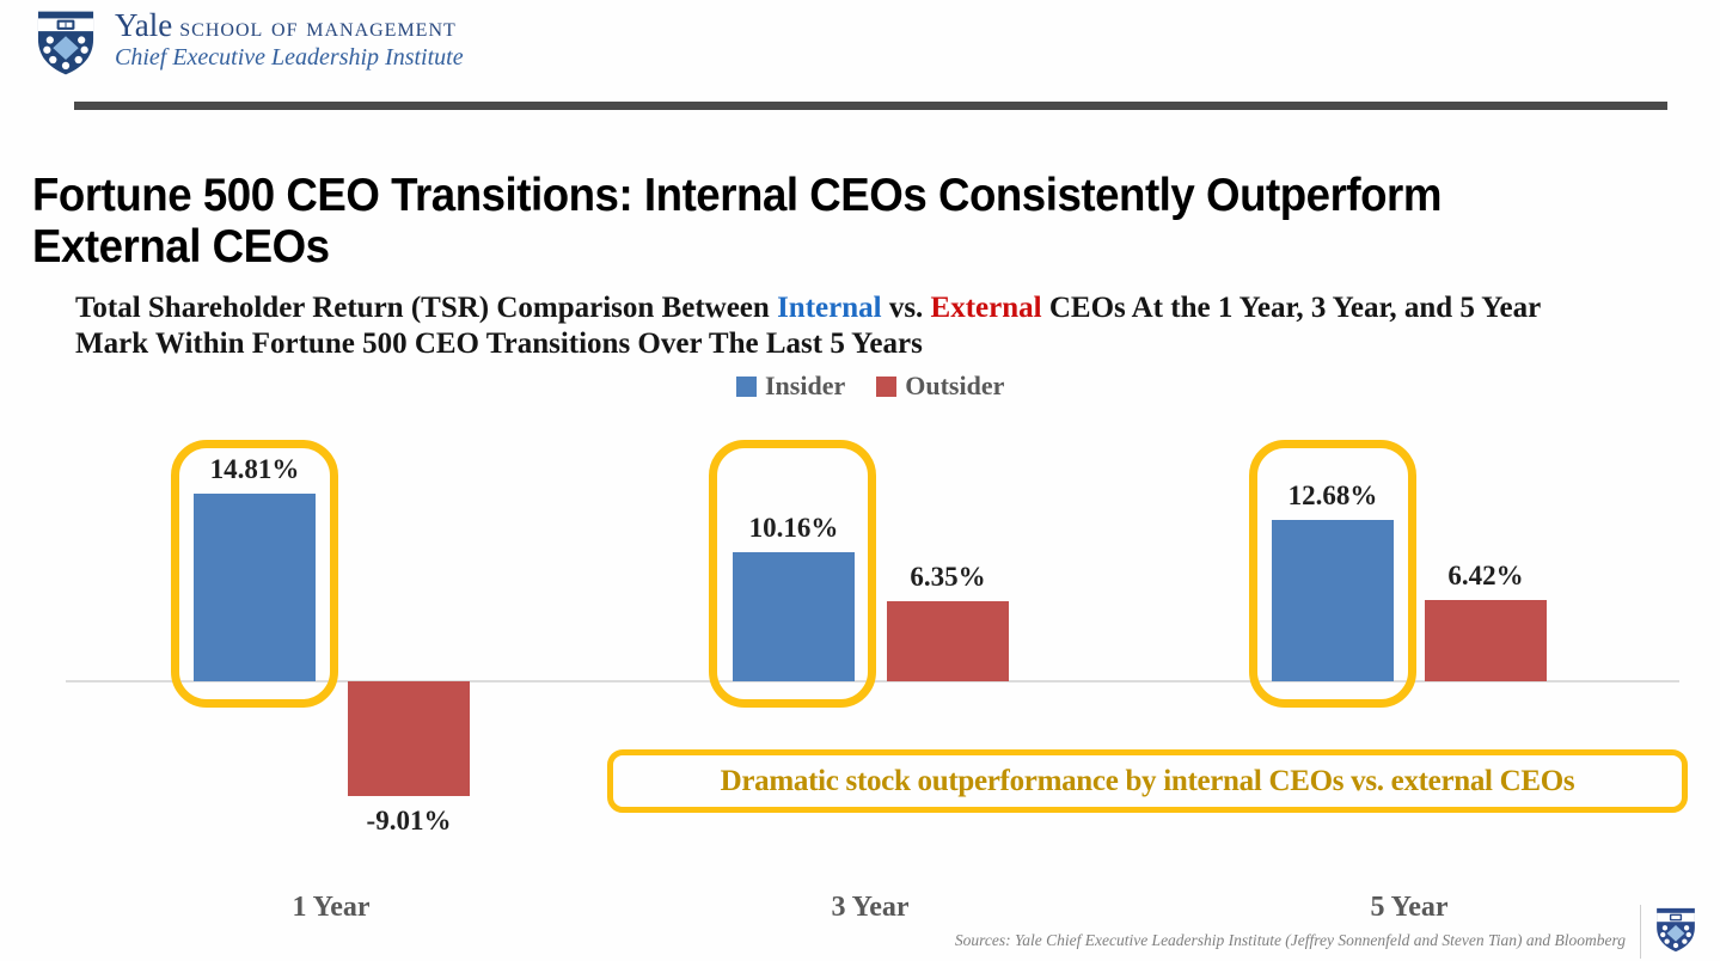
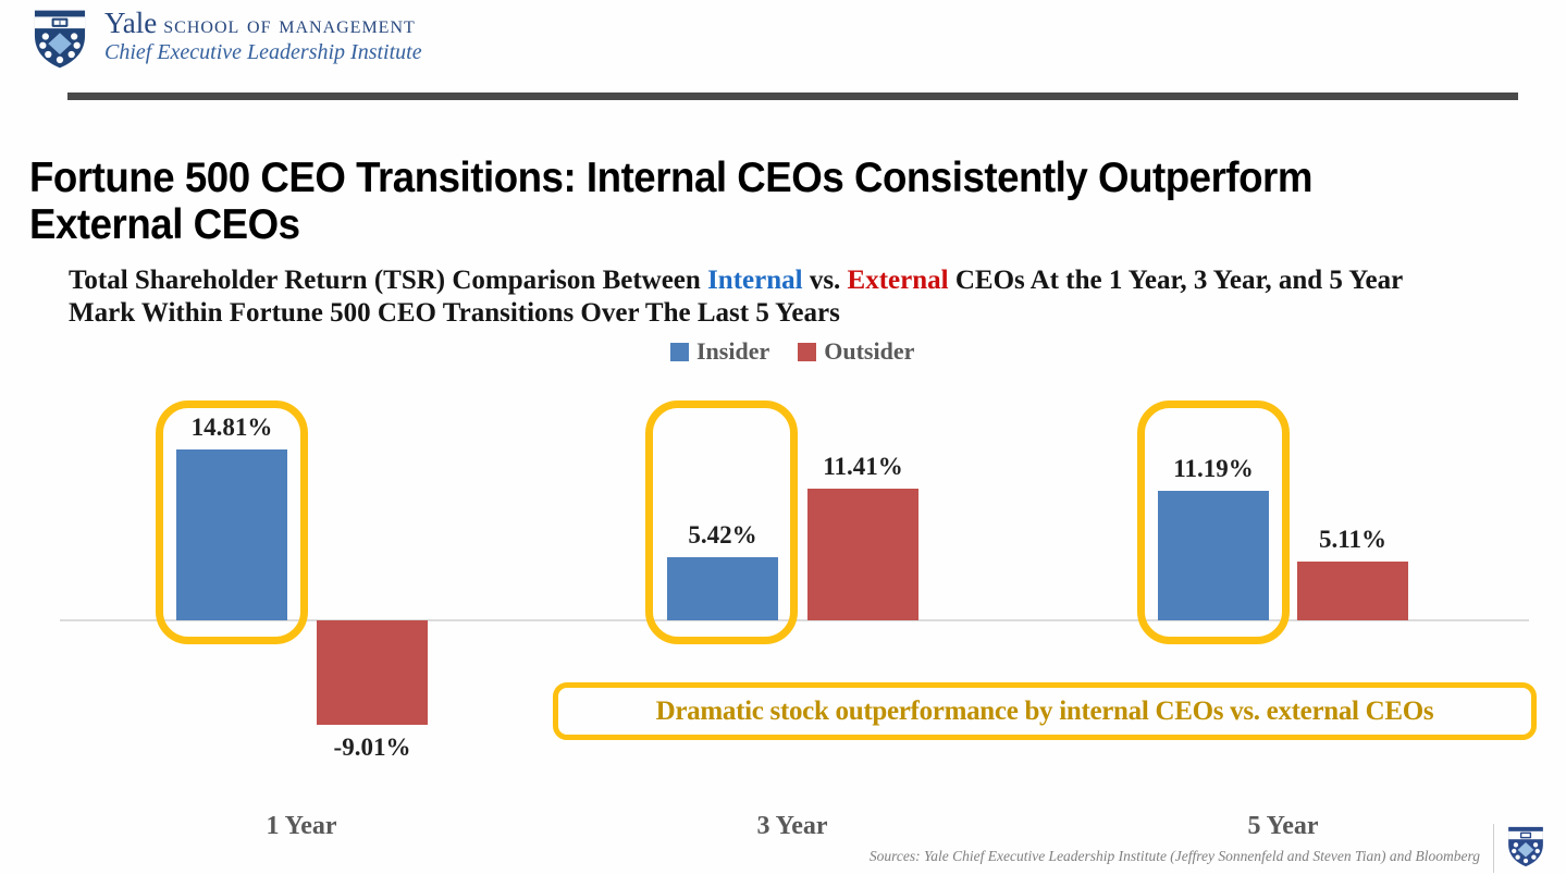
Insider/3 Year: 10.16% -> 5.42%
Outsider/3 Year: 6.35% -> 11.41%
Insider/5 Year: 12.68% -> 11.19%
Outsider/5 Year: 6.42% -> 5.11%
